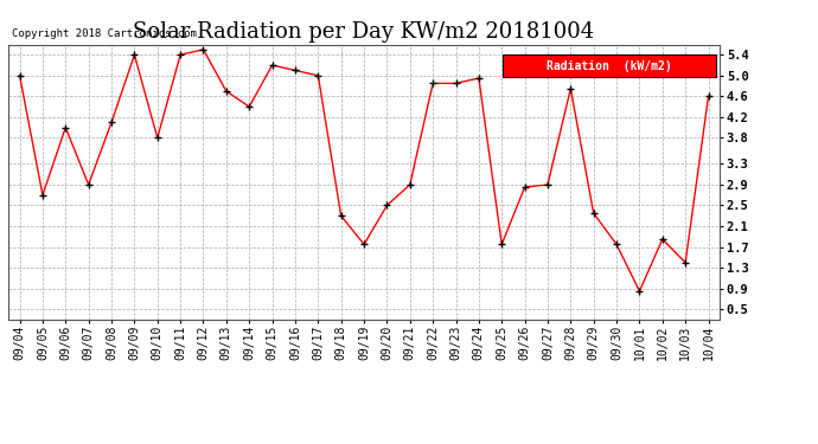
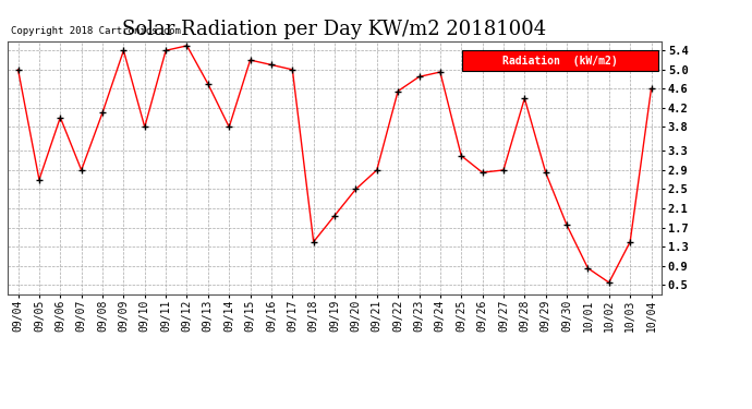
09/14: 4.40 -> 3.80
09/18: 2.30 -> 1.40
09/19: 1.75 -> 1.95
09/22: 4.85 -> 4.55
09/25: 1.75 -> 3.20
09/28: 4.75 -> 4.40
09/29: 2.35 -> 2.85
10/02: 1.85 -> 0.55
